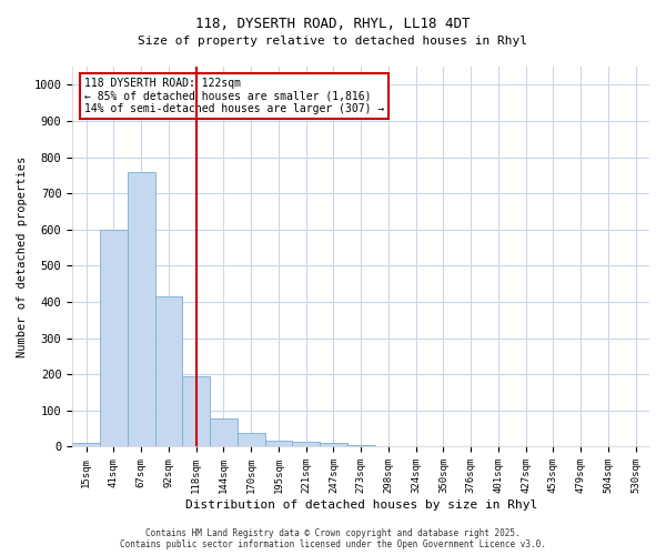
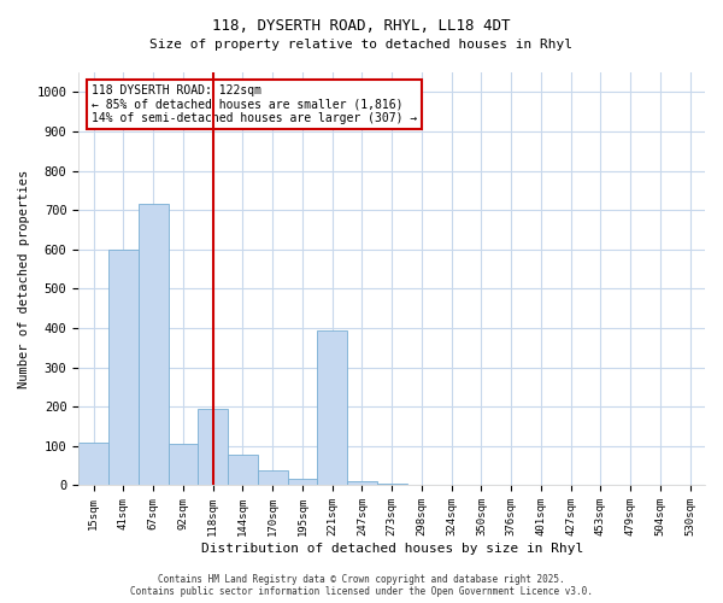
15sqm: 12 -> 110
67sqm: 760 -> 715
92sqm: 415 -> 105
221sqm: 15 -> 395
